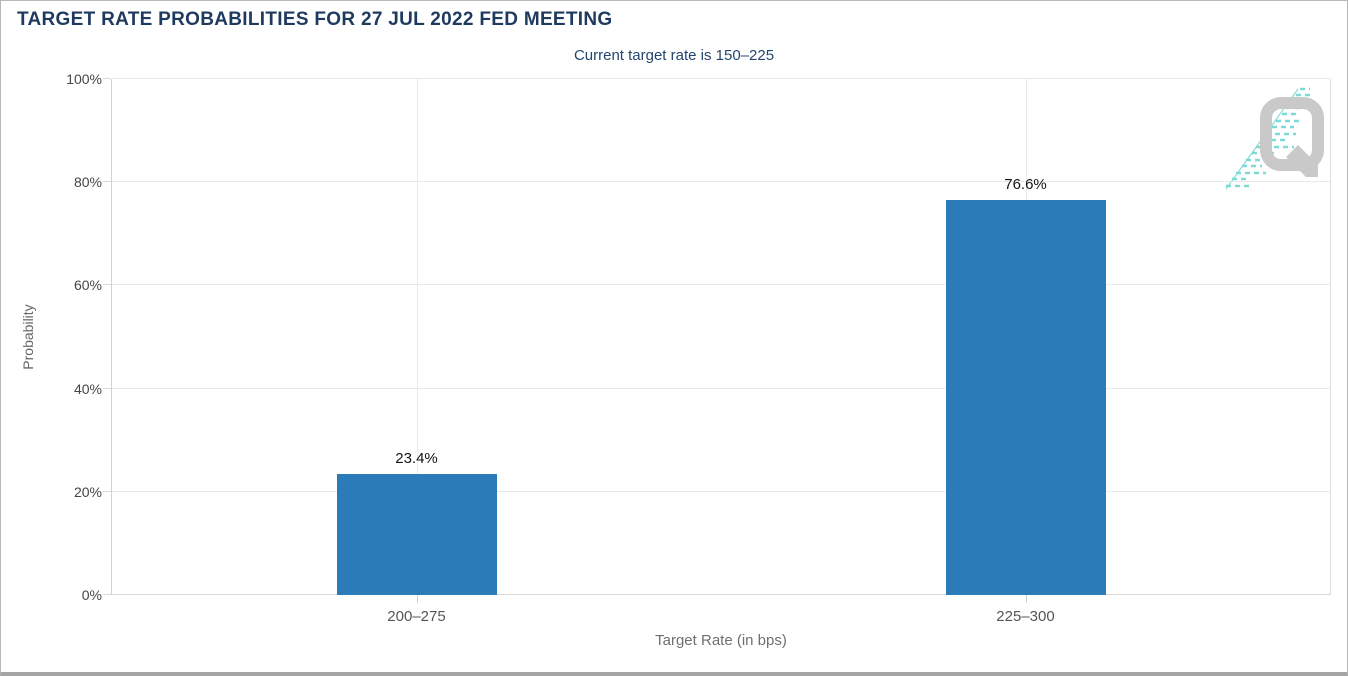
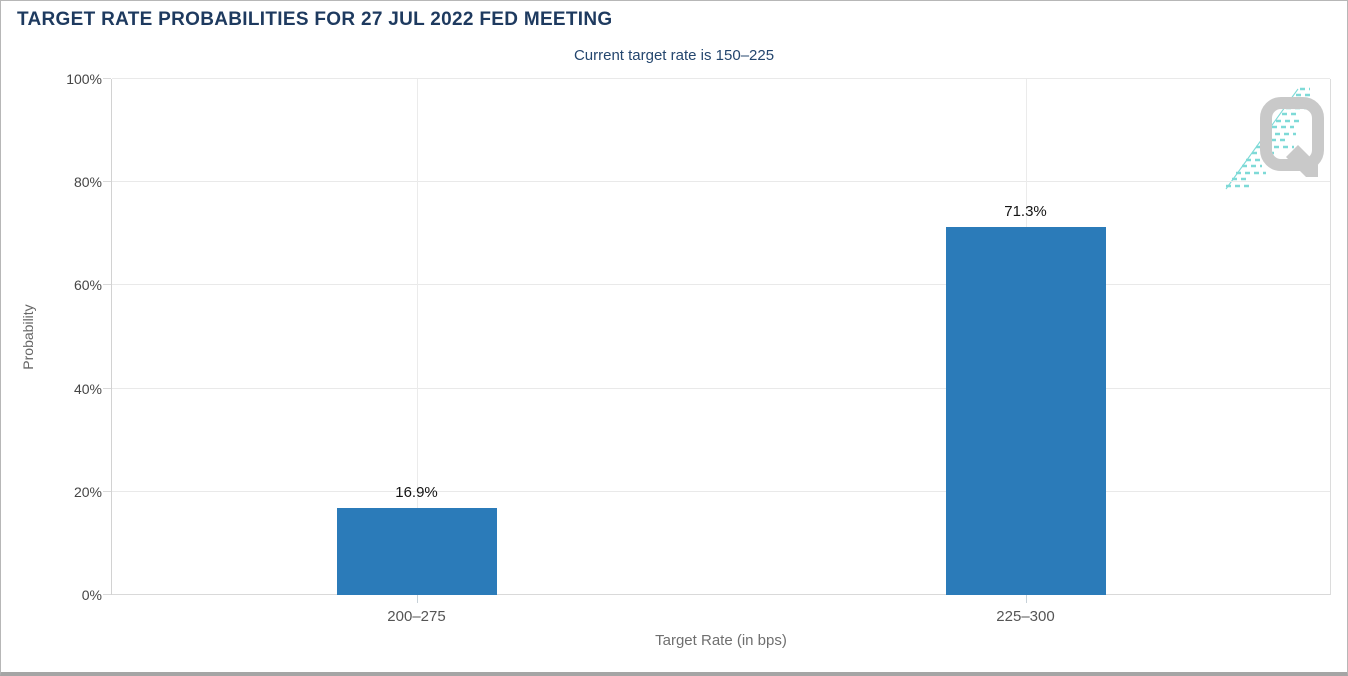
200–275: 23.4% -> 16.9%
225–300: 76.6% -> 71.3%
